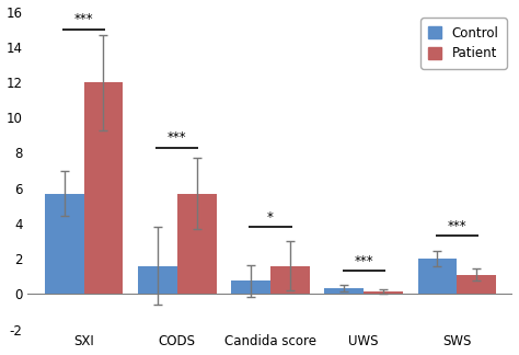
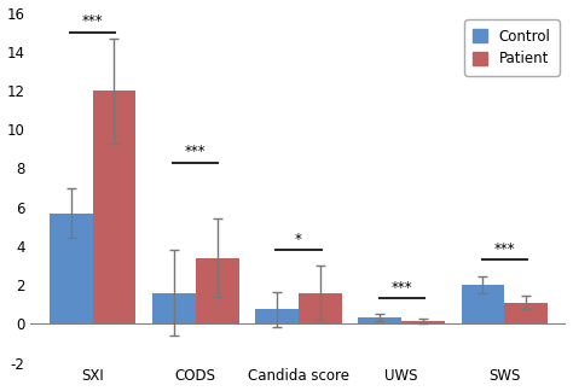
Patient/CODS: 5.7 -> 3.4
